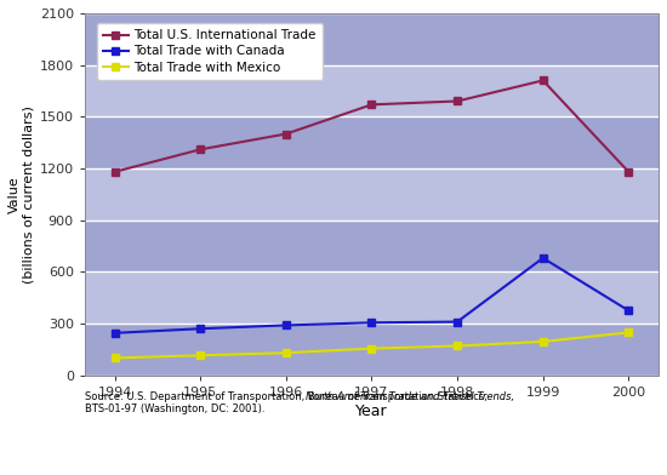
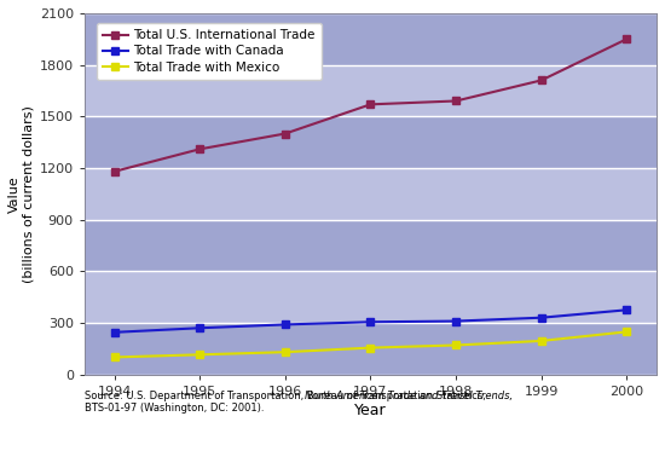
Total Trade with Canada/1999: 680 -> 330
Total U.S. International Trade/2000: 1180 -> 1950
